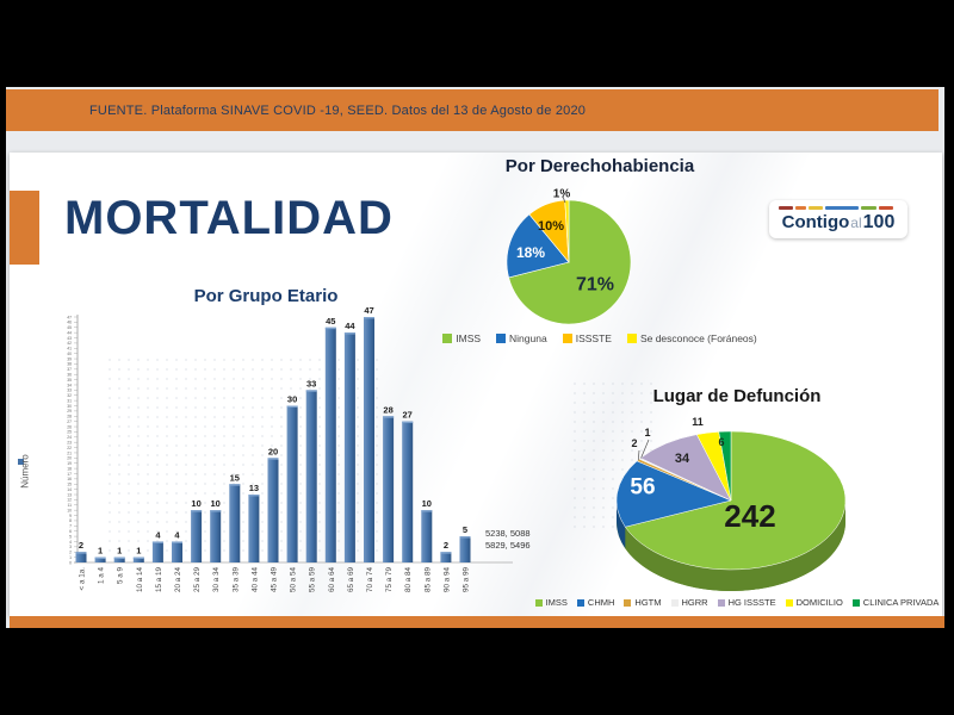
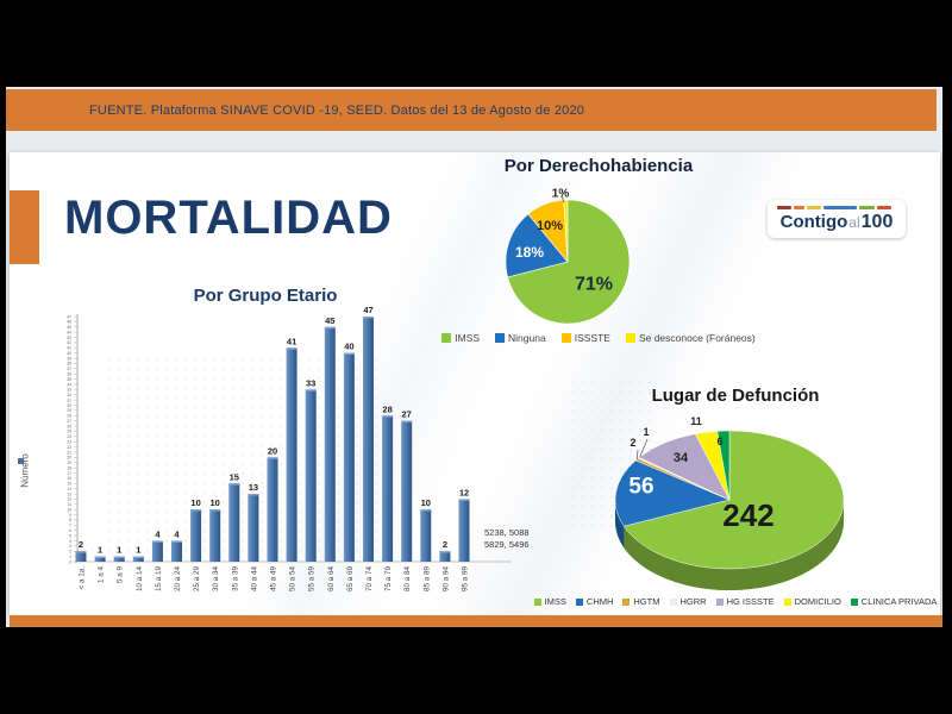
Por Grupo Etario/50 a 54: 30 -> 41
Por Grupo Etario/65 a 69: 44 -> 40
Por Grupo Etario/95 a 99: 5 -> 12
